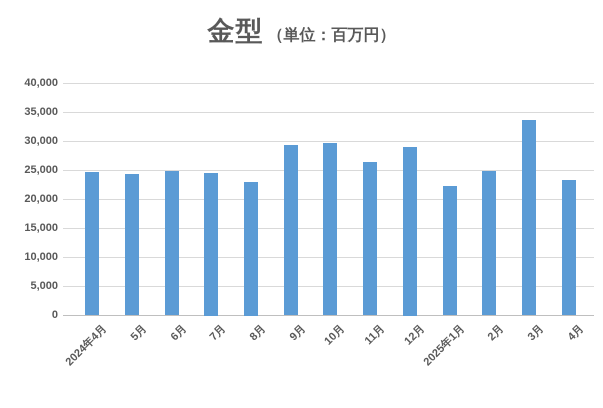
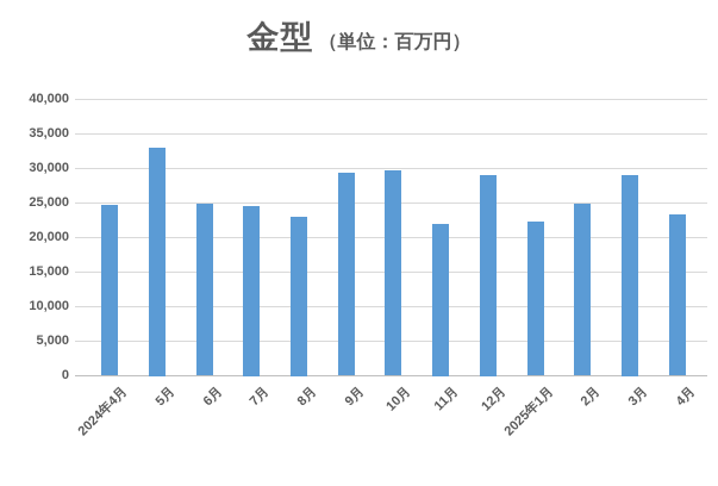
5月: 24000 -> 33000
11月: 26000 -> 22000
3月: 34000 -> 29000
